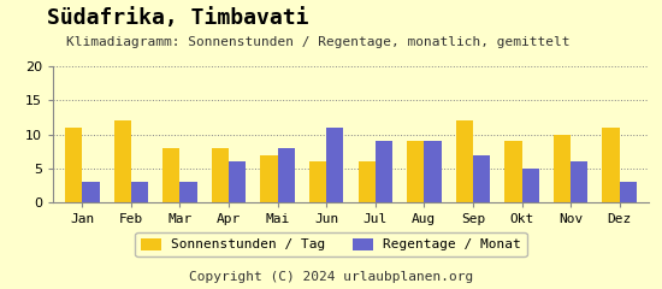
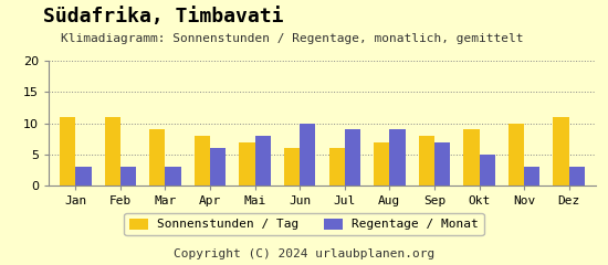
Sonnenstunden / Tag/Feb: 12 -> 11
Sonnenstunden / Tag/Mar: 8 -> 9
Regentage / Monat/Jun: 11 -> 10
Sonnenstunden / Tag/Aug: 9 -> 7
Sonnenstunden / Tag/Sep: 12 -> 8
Regentage / Monat/Nov: 6 -> 3
